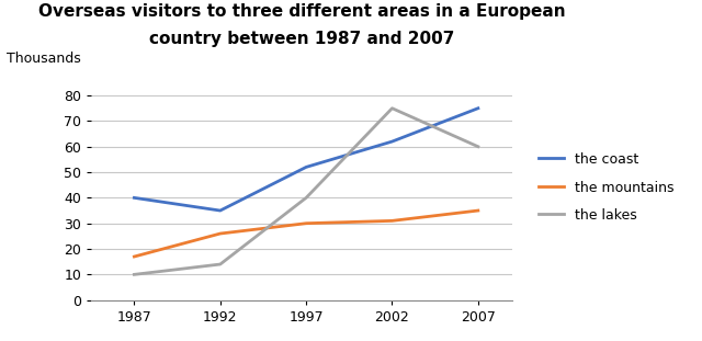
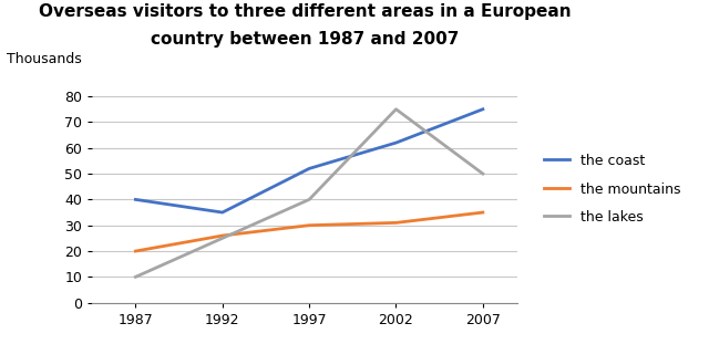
the mountains/1987: 17 -> 20
the lakes/1992: 14 -> 25
the lakes/2007: 60 -> 50
